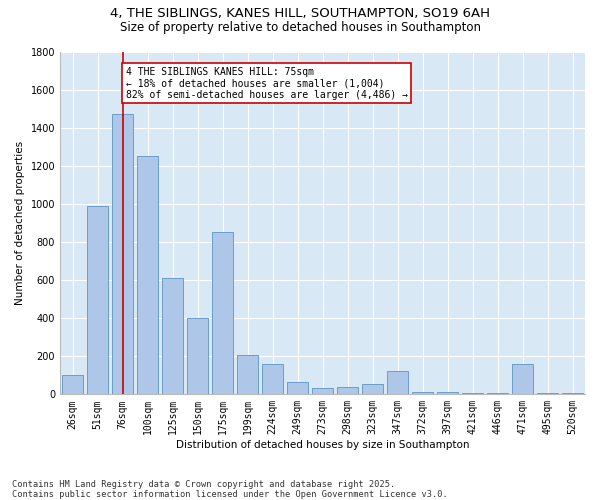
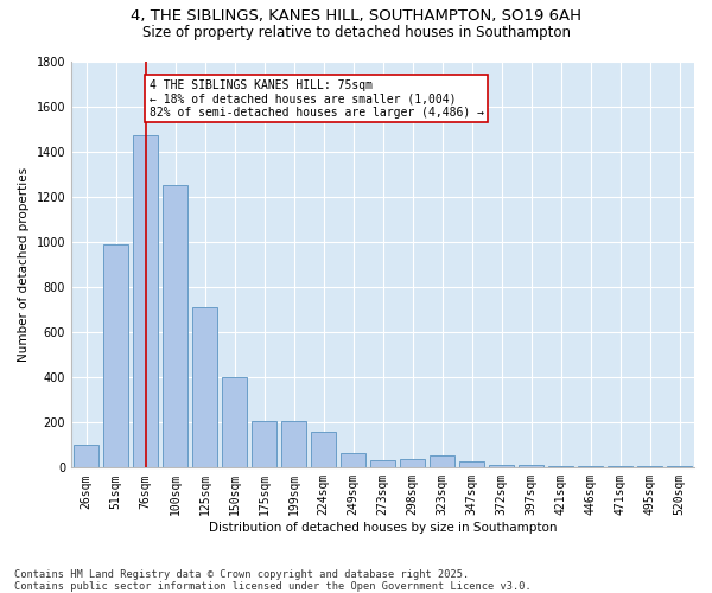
125sqm: 610 -> 710
175sqm: 850 -> 200
347sqm: 120 -> 30
471sqm: 160 -> 0
